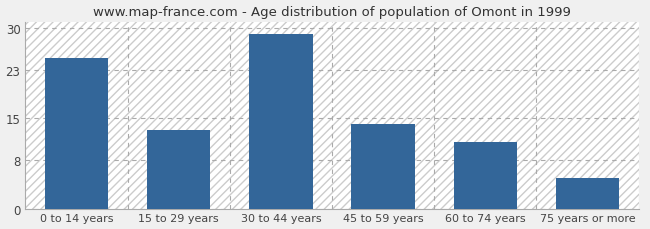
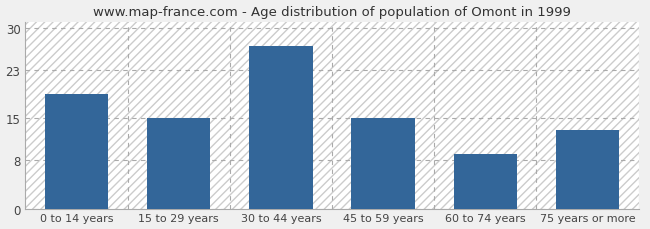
0 to 14 years: 25 -> 19
15 to 29 years: 13 -> 15
30 to 44 years: 29 -> 27
45 to 59 years: 14 -> 15
60 to 74 years: 11 -> 9
75 years or more: 5 -> 13
